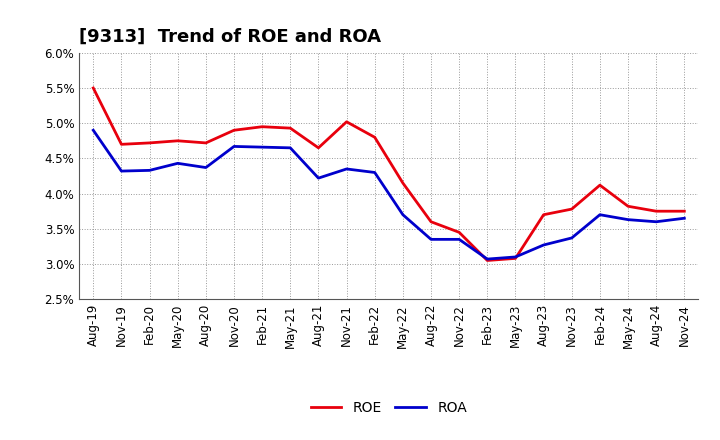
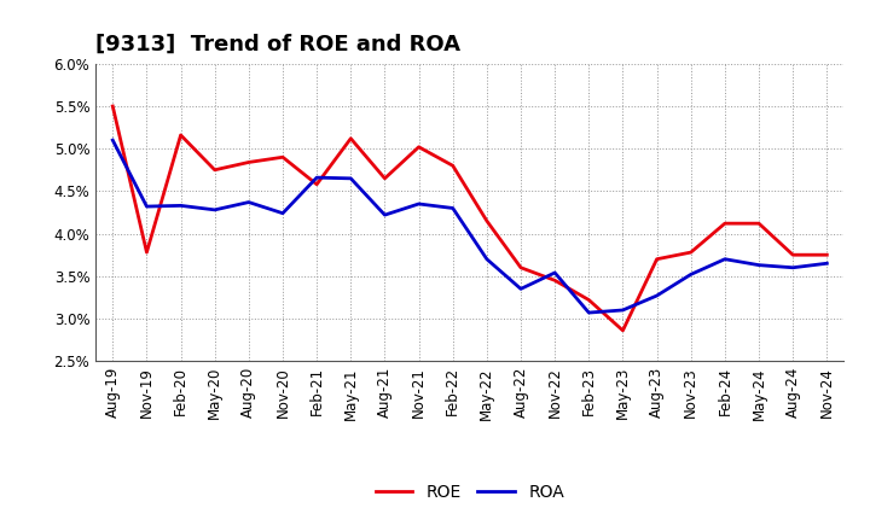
ROA/Aug-19: 4.90% -> 5.10%
ROE/Nov-19: 4.70% -> 3.78%
ROE/Feb-20: 4.72% -> 5.16%
ROA/May-20: 4.43% -> 4.28%
ROE/Aug-20: 4.72% -> 4.84%
ROA/Nov-20: 4.67% -> 4.24%
ROE/Feb-21: 4.95% -> 4.58%
ROE/May-21: 4.93% -> 5.12%
ROA/Nov-22: 3.35% -> 3.54%
ROE/Feb-23: 3.05% -> 3.22%
ROE/May-23: 3.08% -> 2.86%
ROA/Nov-23: 3.37% -> 3.52%
ROE/May-24: 3.82% -> 4.12%
